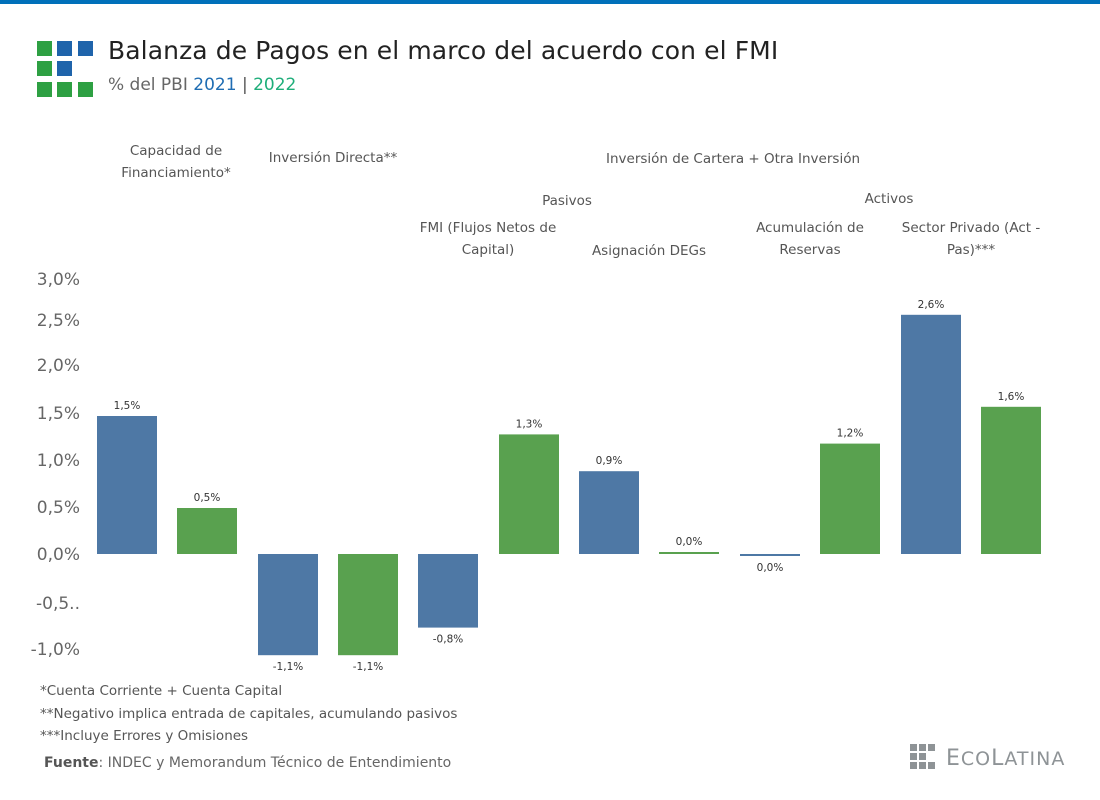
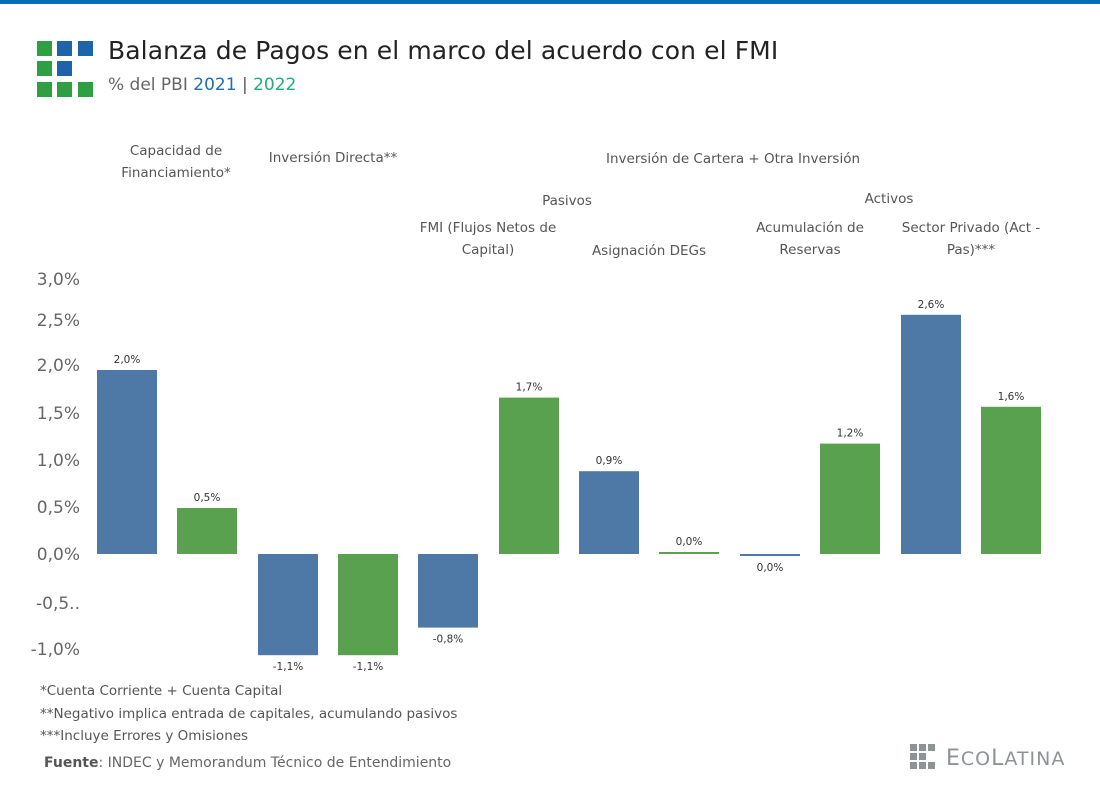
2021/Capacidad de Financiamiento*: 1,5% -> 2,0%
2022/FMI (Flujos Netos de Capital): 1,3% -> 1,7%
